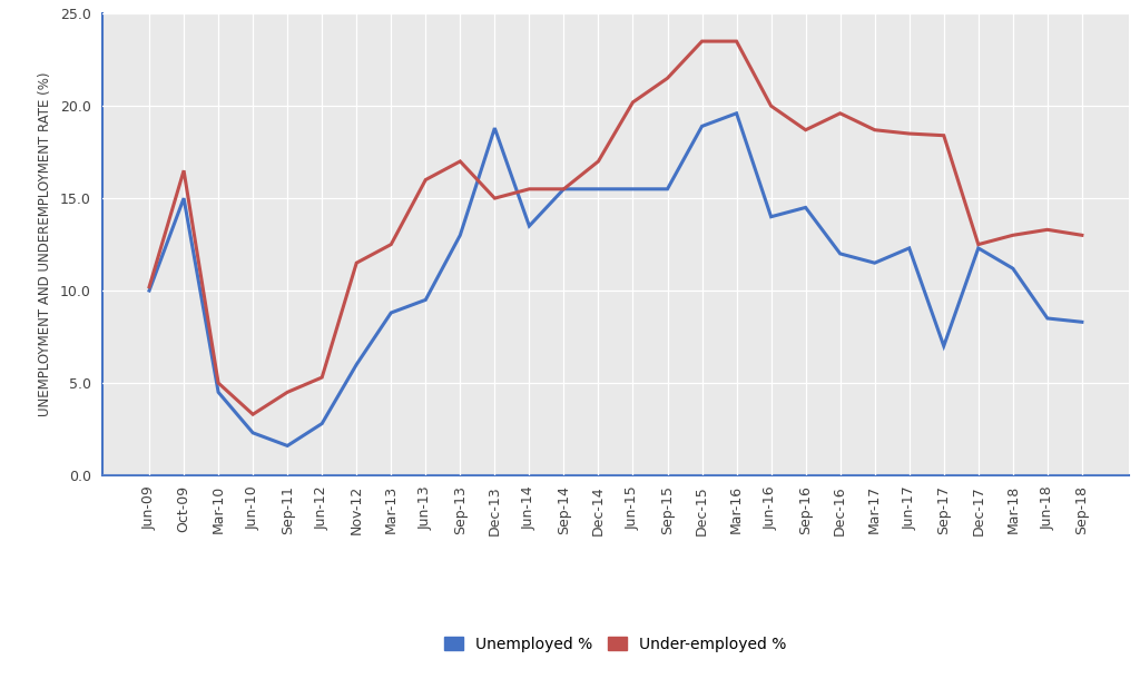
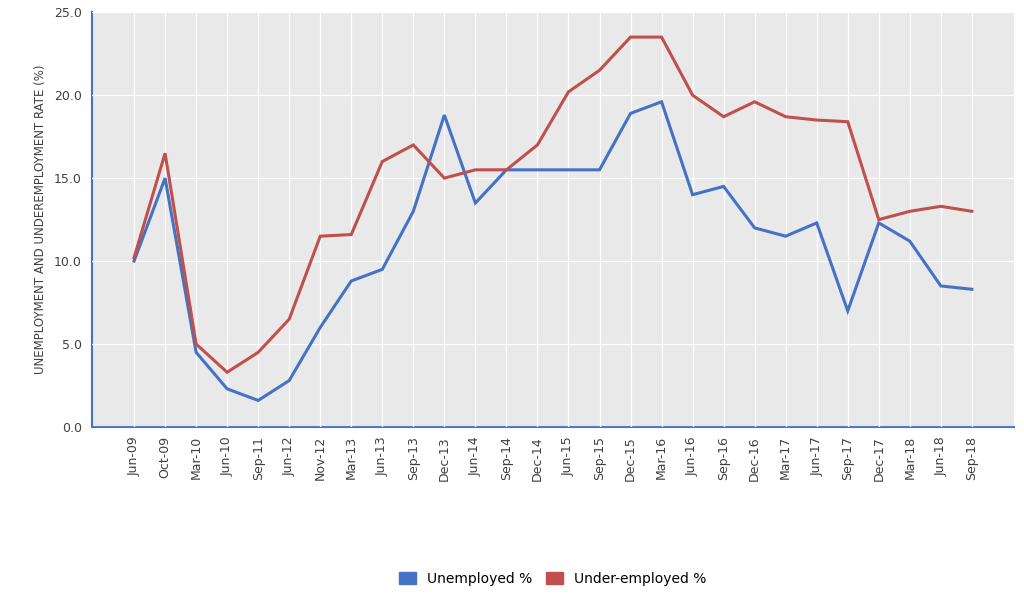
Under-employed %/Jun-12: 5.3 -> 6.5
Under-employed %/Mar-13: 12.5 -> 11.6
